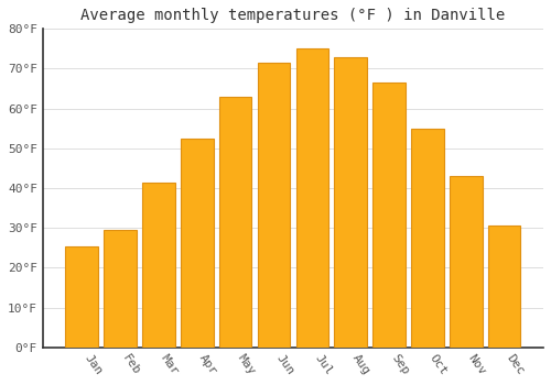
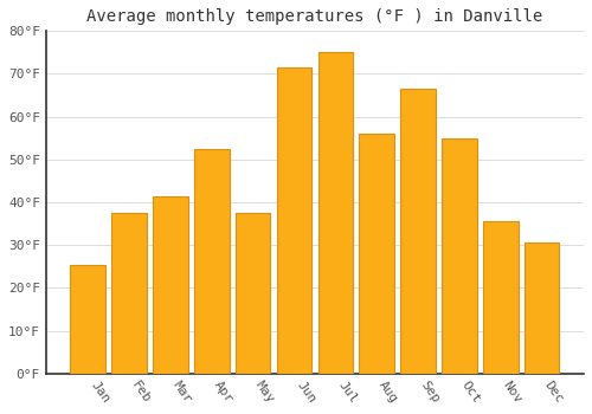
Feb: 29.5°F -> 37.5°F
May: 63.0°F -> 37.5°F
Aug: 73.0°F -> 56.0°F
Nov: 43.0°F -> 35.5°F
